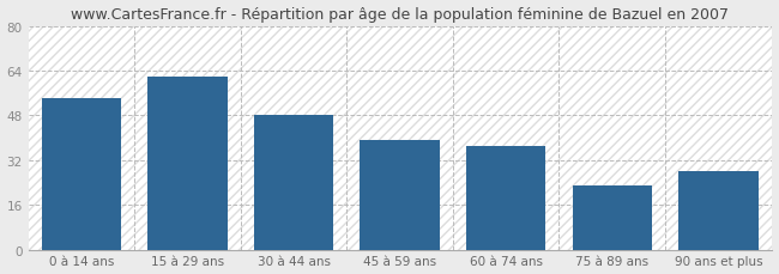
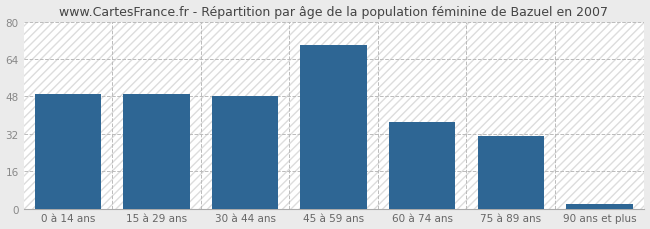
0 à 14 ans: 54 -> 49
15 à 29 ans: 62 -> 49
45 à 59 ans: 39 -> 70
75 à 89 ans: 23 -> 31
90 ans et plus: 28 -> 2
